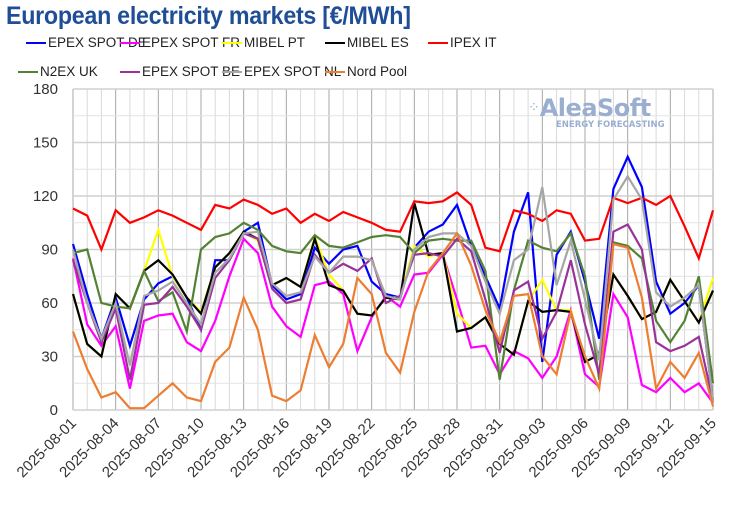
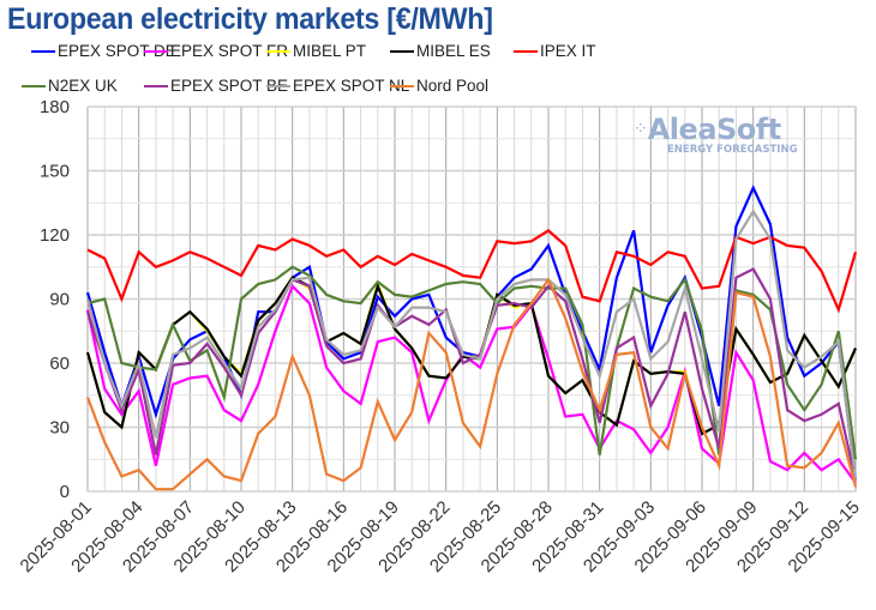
MIBEL PT/2025-08-07: 101 -> 84
MIBEL ES/2025-08-19: 70 -> 76
MIBEL ES/2025-08-25: 116 -> 92
MIBEL ES/2025-08-28: 44 -> 54
EPEX SPOT DE/2025-09-03: 27 -> 65
MIBEL PT/2025-09-03: 73 -> 55
EPEX SPOT NL/2025-09-03: 125 -> 62
IPEX IT/2025-09-12: 120 -> 114
Nord Pool/2025-09-12: 27 -> 11
MIBEL PT/2025-09-15: 74 -> 67
